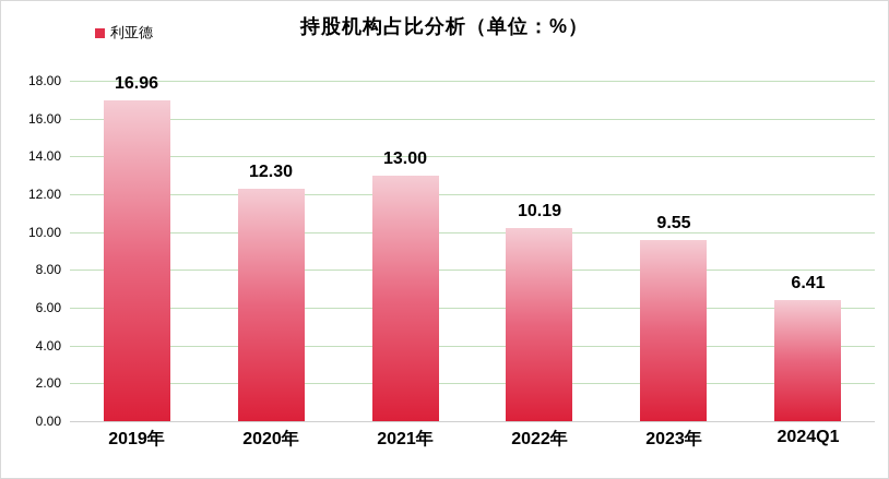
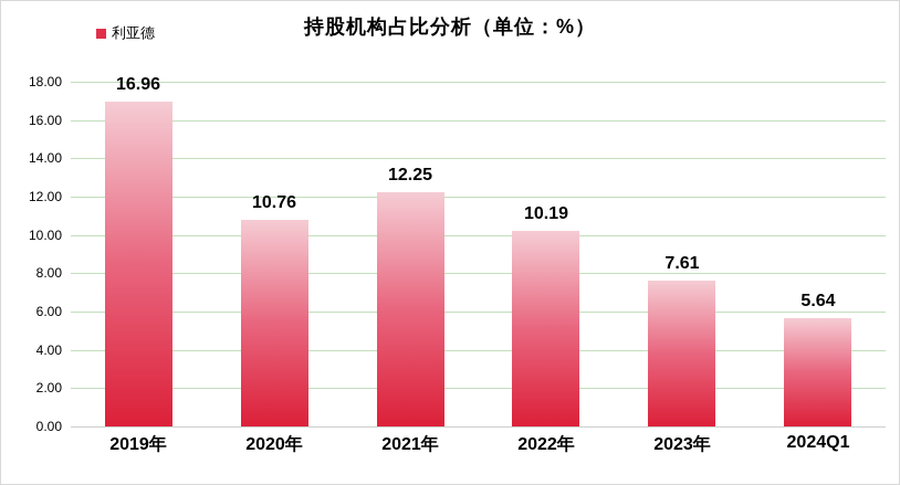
2020年: 12.30 -> 10.76
2021年: 13.00 -> 12.25
2023年: 9.55 -> 7.61
2024Q1: 6.41 -> 5.64
